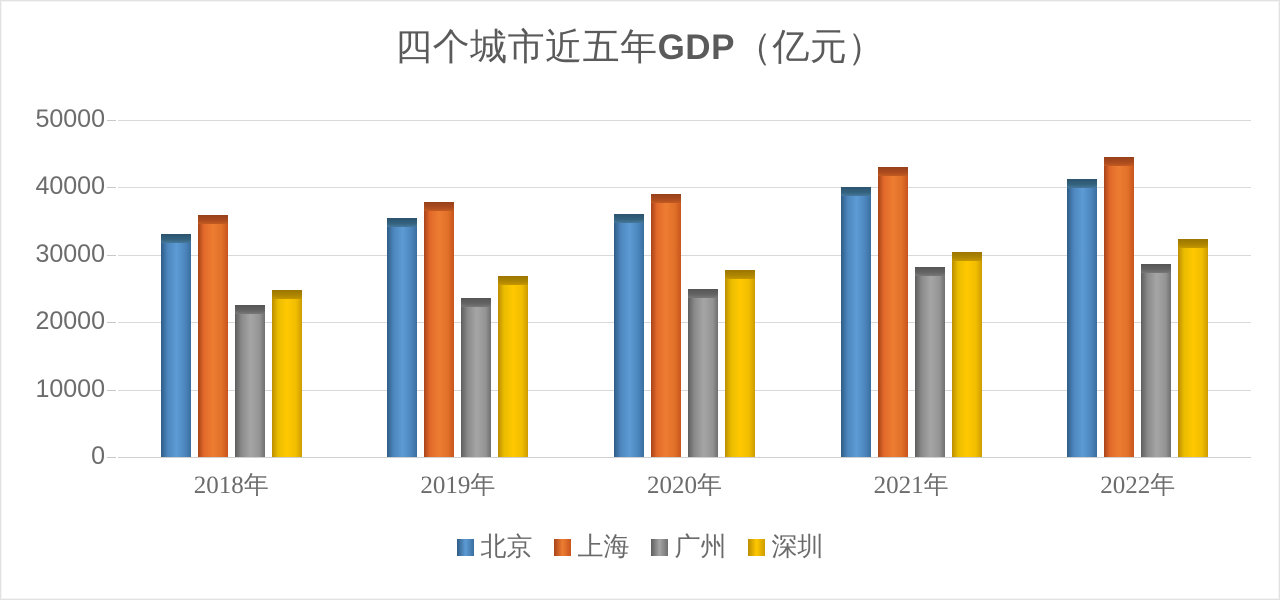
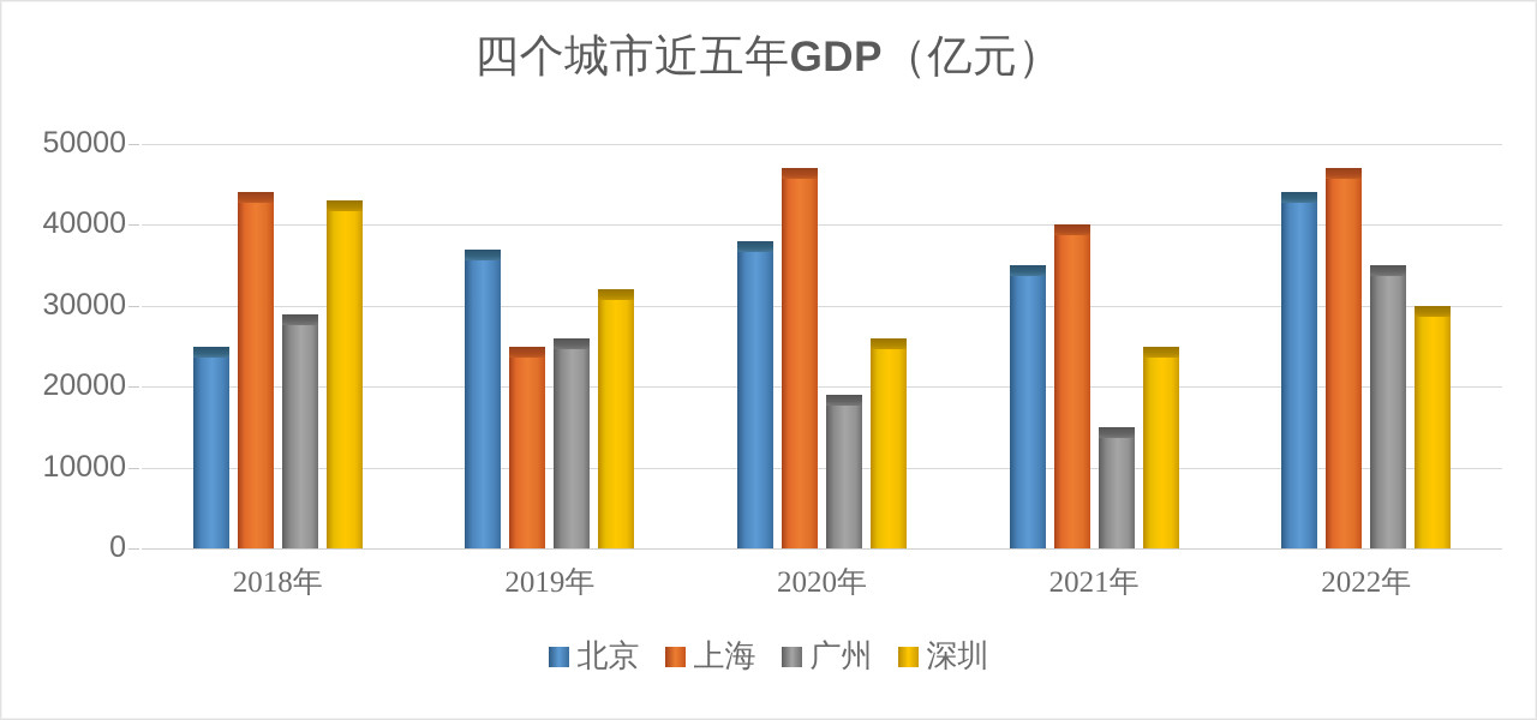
北京/2018年: 33000 -> 25000
上海/2018年: 36000 -> 44000
广州/2018年: 23000 -> 29000
深圳/2018年: 25000 -> 43000
北京/2019年: 35000 -> 37000
上海/2019年: 38000 -> 25000
广州/2019年: 24000 -> 26000
深圳/2019年: 27000 -> 32000
北京/2020年: 36000 -> 38000
上海/2020年: 39000 -> 47000
广州/2020年: 25000 -> 19000
深圳/2020年: 28000 -> 26000
北京/2021年: 40000 -> 35000
上海/2021年: 43000 -> 40000
广州/2021年: 28000 -> 15000
深圳/2021年: 30000 -> 25000
北京/2022年: 41000 -> 44000
上海/2022年: 44000 -> 47000
广州/2022年: 29000 -> 35000
深圳/2022年: 32000 -> 30000
